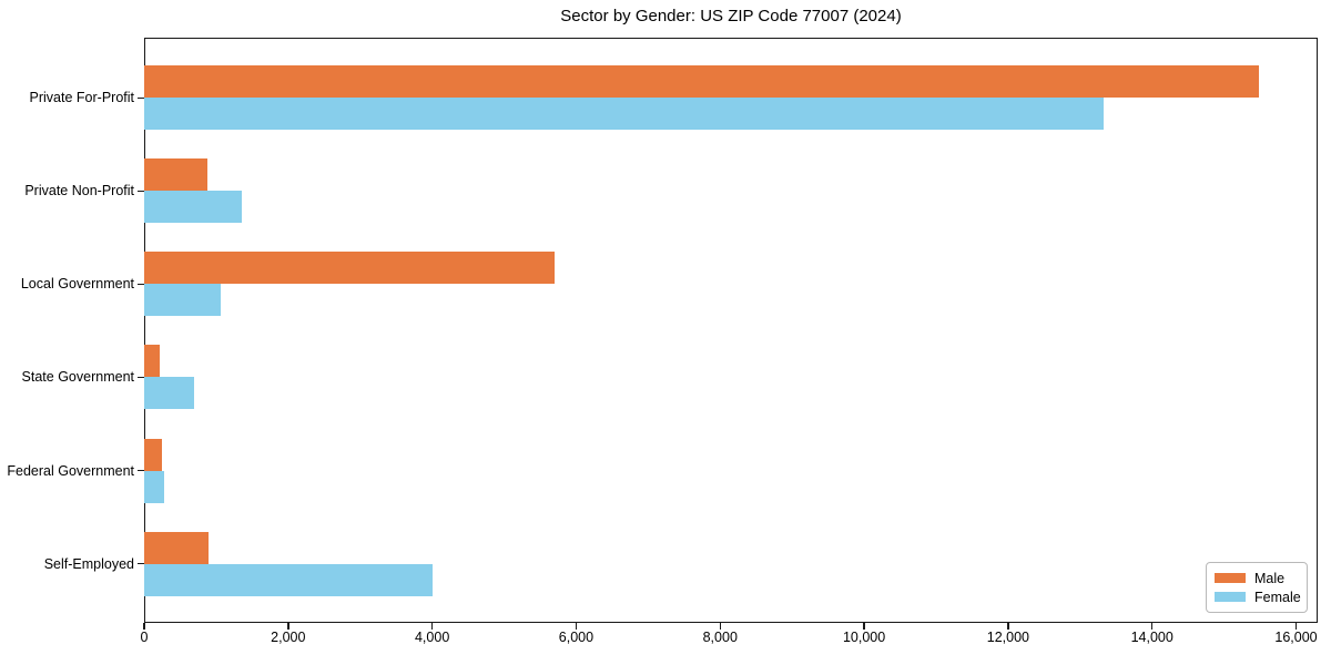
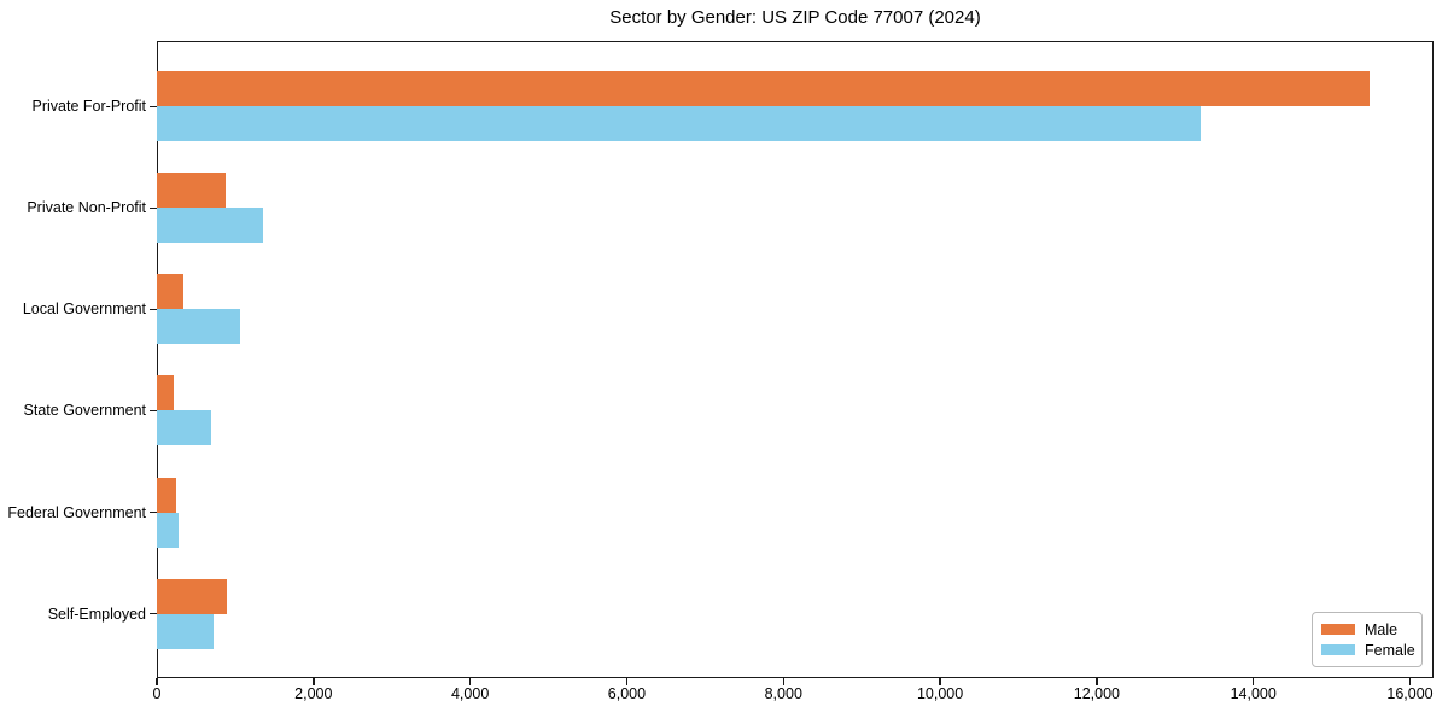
Male/Local Government: 5700 -> 300
Female/Self-Employed: 4000 -> 700
